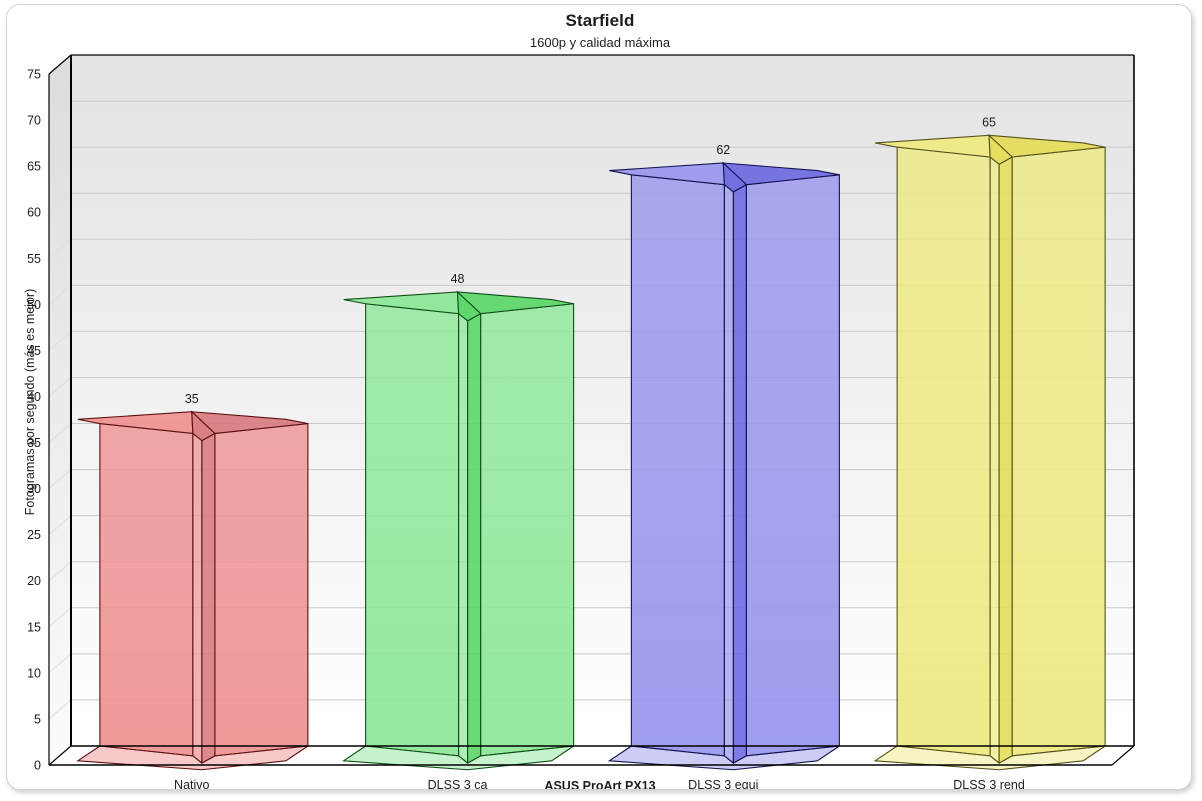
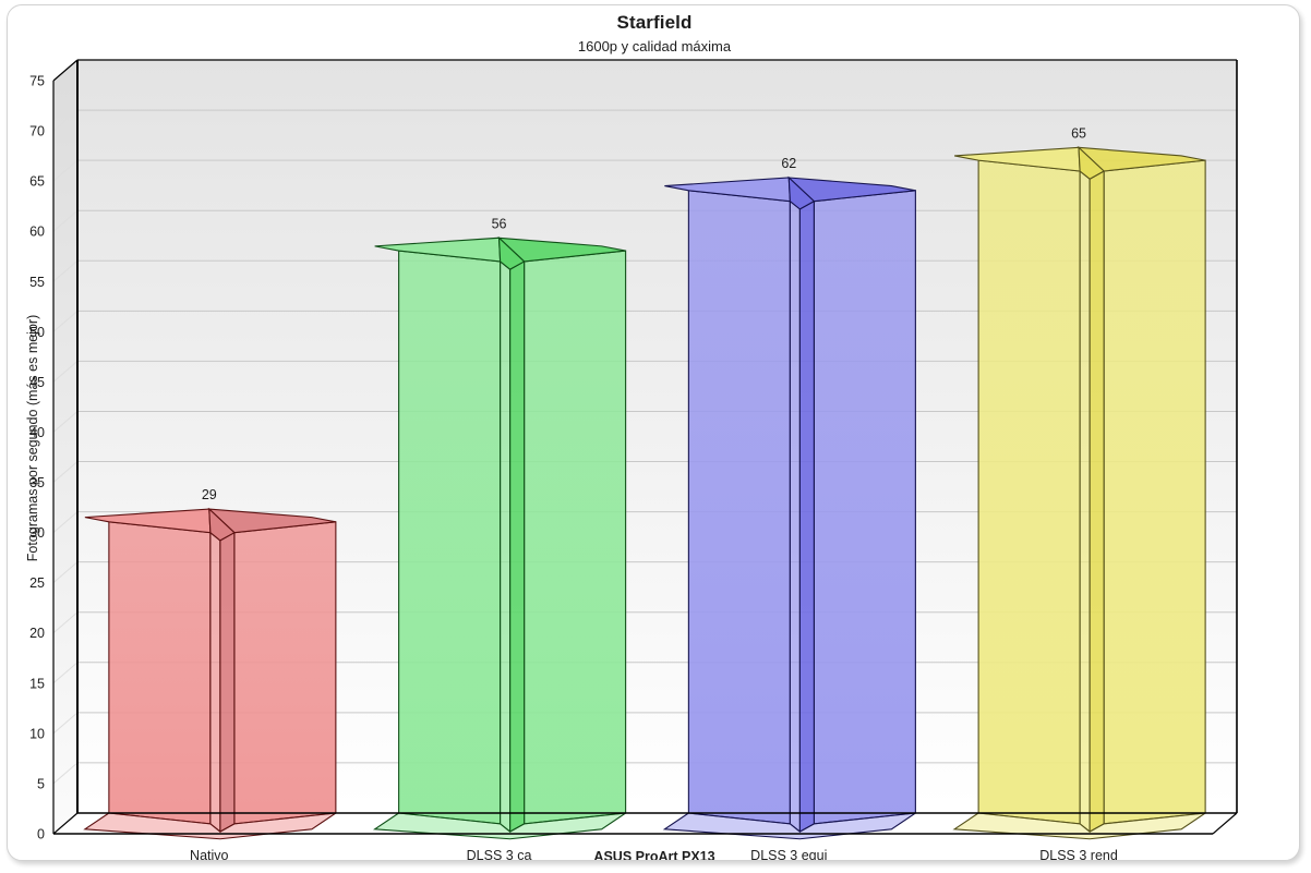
Nativo: 35 -> 29
DLSS 3 ca: 48 -> 56
